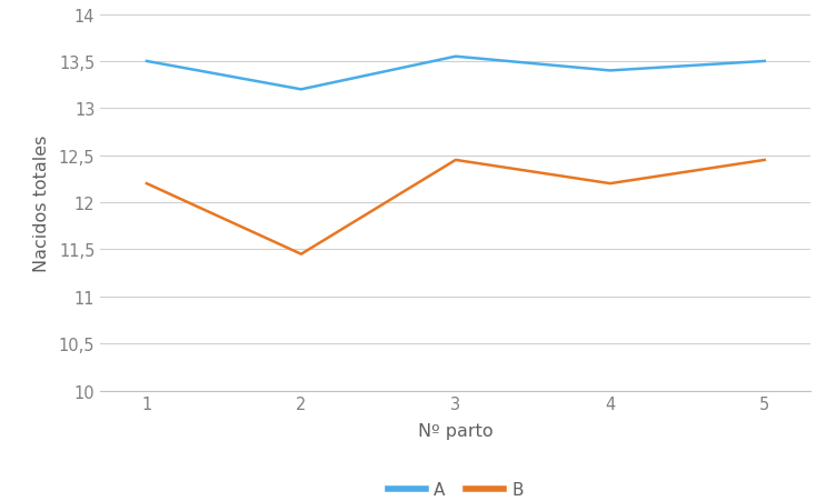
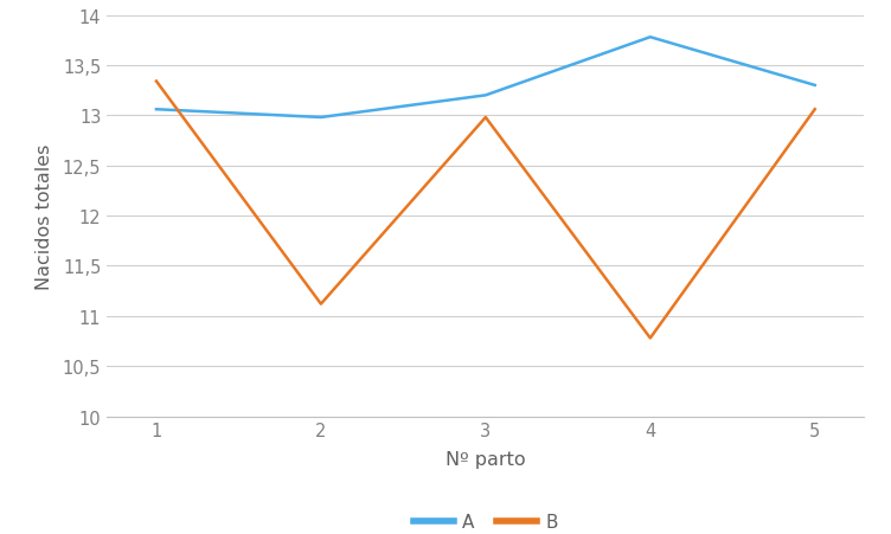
A/1: 13,50 -> 13,06
B/1: 12,20 -> 13,34
A/2: 13,20 -> 12,98
B/2: 11,45 -> 11,12
A/3: 13,55 -> 13,20
B/3: 12,45 -> 12,98
A/4: 13,40 -> 13,78
B/4: 12,20 -> 10,78
A/5: 13,50 -> 13,30
B/5: 12,45 -> 13,06
